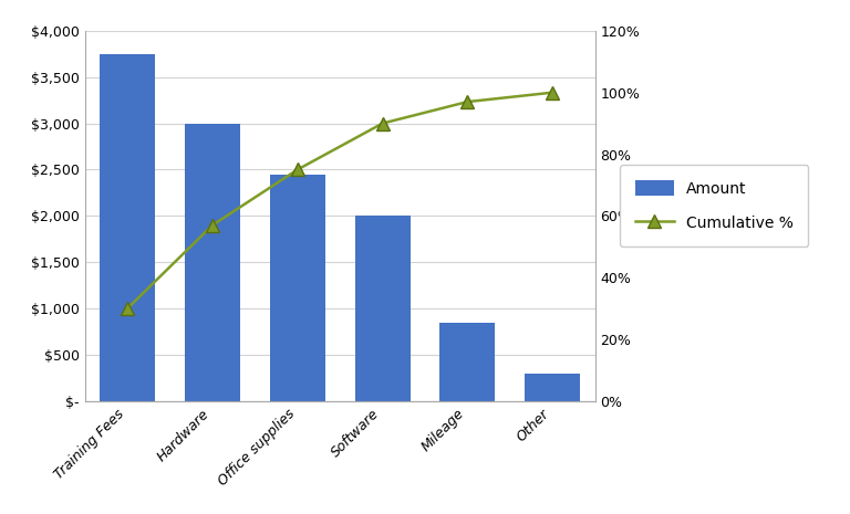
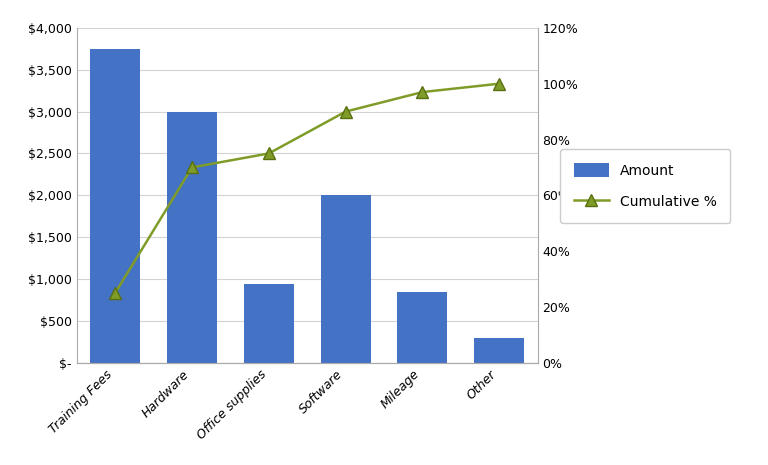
Cumulative %/Training Fees: 30% -> 25%
Cumulative %/Hardware: 57% -> 70%
Amount/Office supplies: $2,450 -> $940
